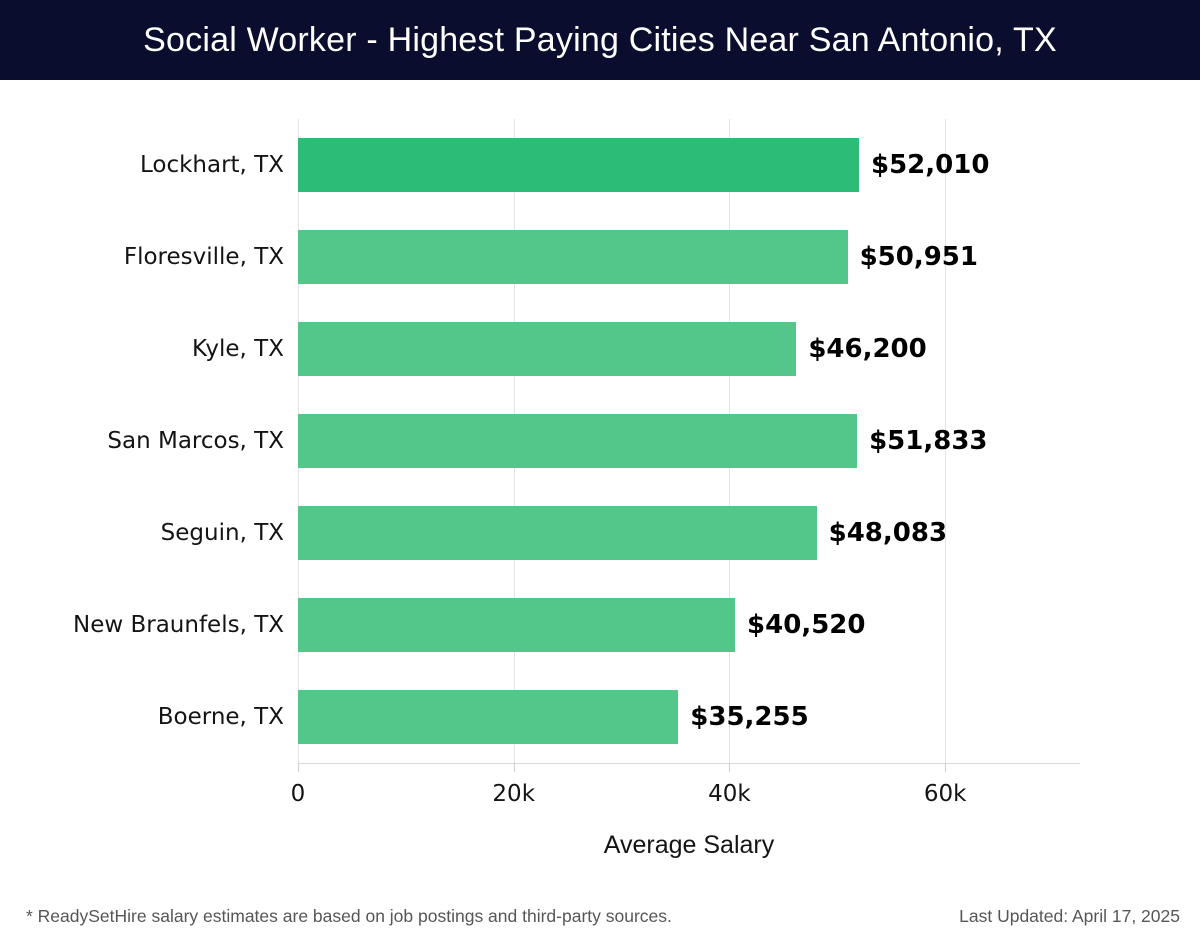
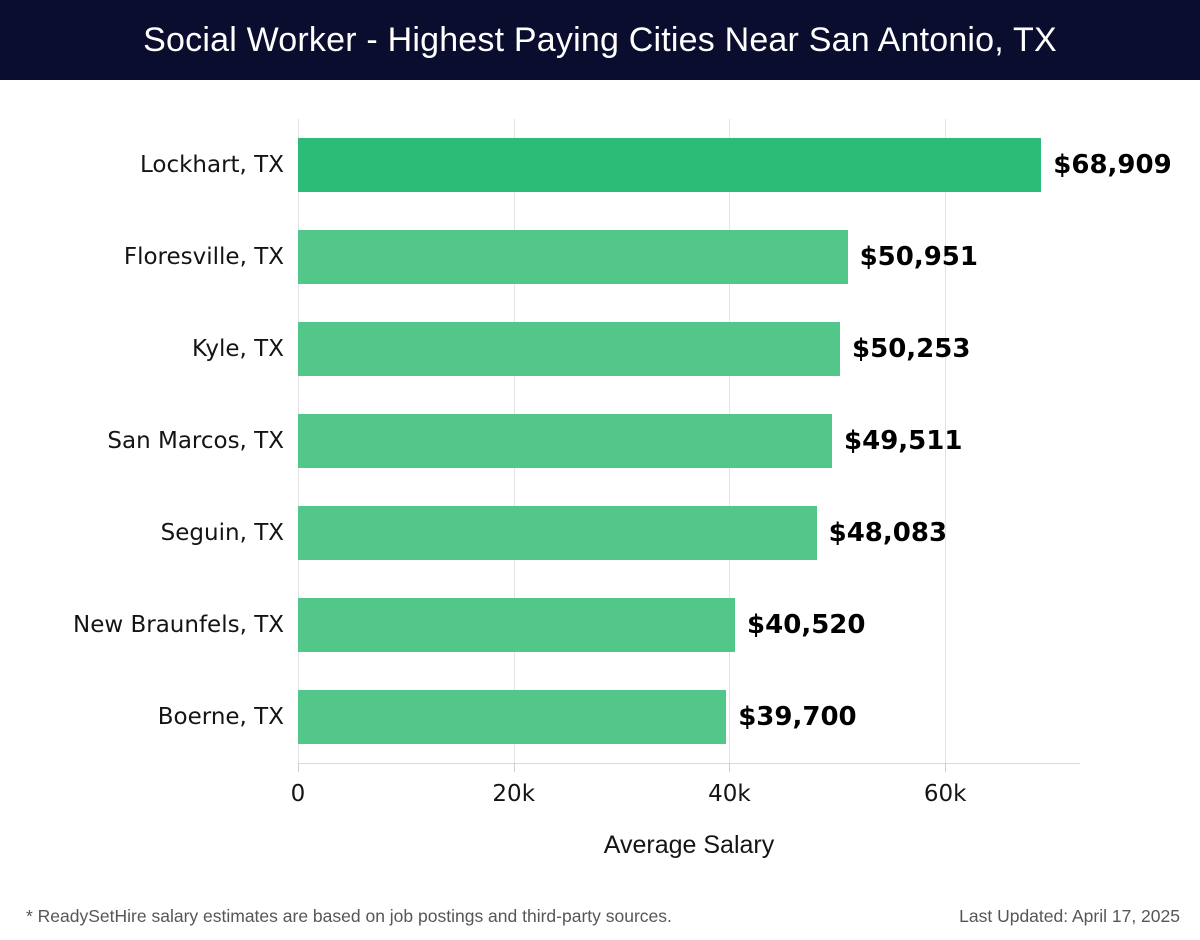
Lockhart, TX: $52,010 -> $68,909
Kyle, TX: $46,200 -> $50,253
San Marcos, TX: $51,833 -> $49,511
Boerne, TX: $35,255 -> $39,700
